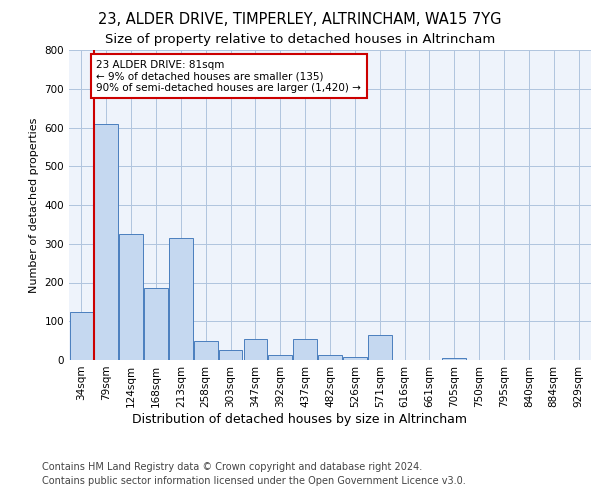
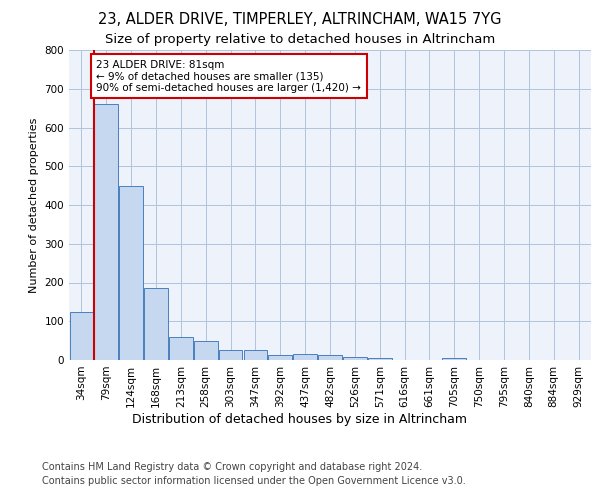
79sqm: 610 -> 660
124sqm: 325 -> 450
213sqm: 315 -> 60
347sqm: 55 -> 27
437sqm: 55 -> 15
571sqm: 65 -> 5
